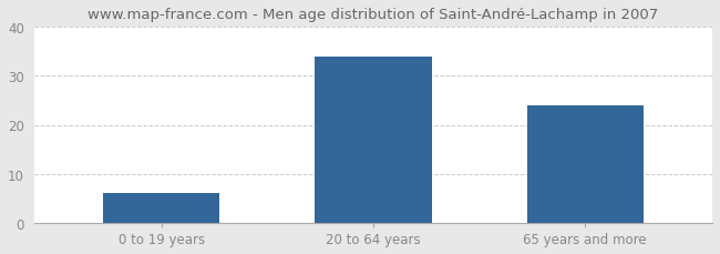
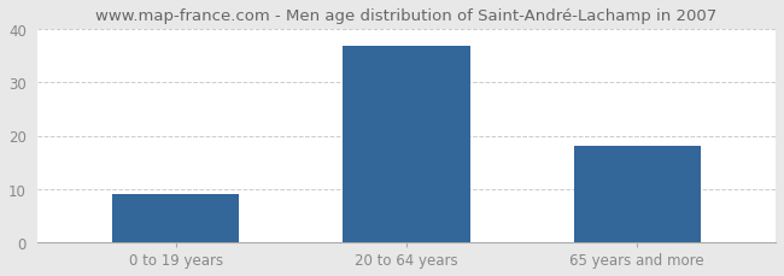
0 to 19 years: 6 -> 9
20 to 64 years: 34 -> 37
65 years and more: 24 -> 18
